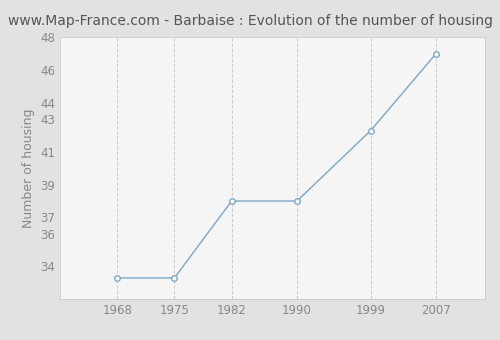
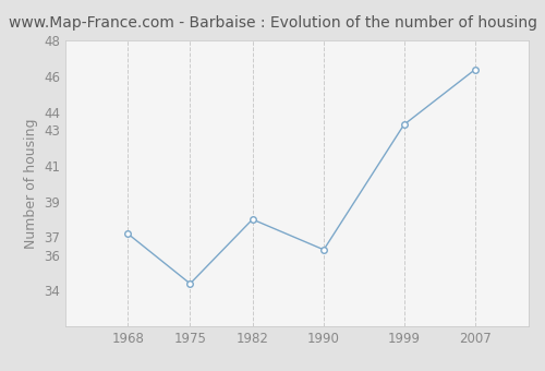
1968: 33.3 -> 37.2
1975: 33.3 -> 34.4
1990: 38.0 -> 36.3
1999: 42.3 -> 43.3
2007: 47.0 -> 46.4
